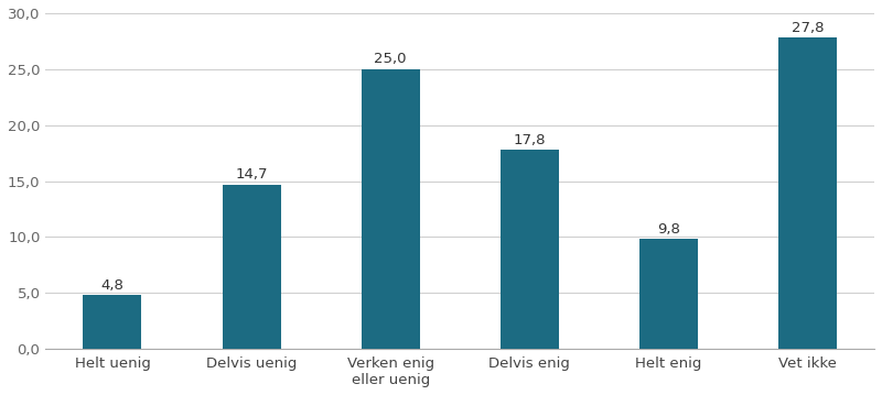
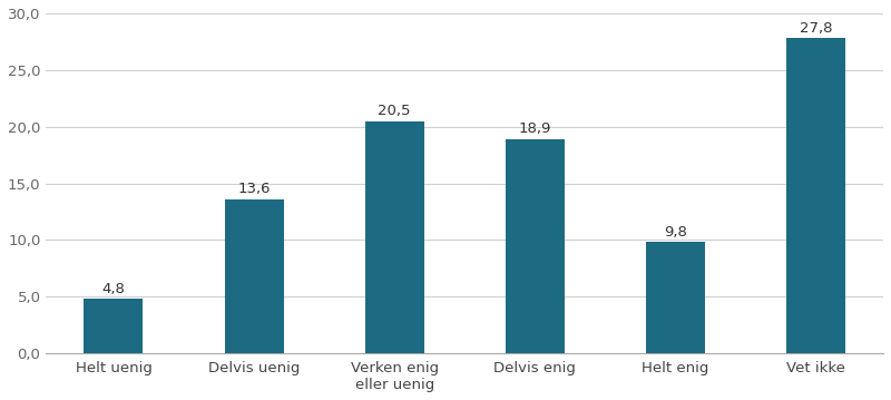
Delvis uenig: 14,7 -> 13,6
Verken enig eller uenig: 25,0 -> 20,5
Delvis enig: 17,8 -> 18,9
